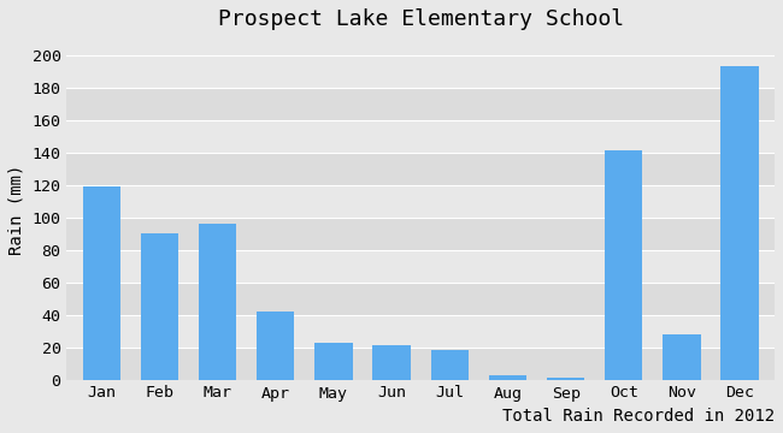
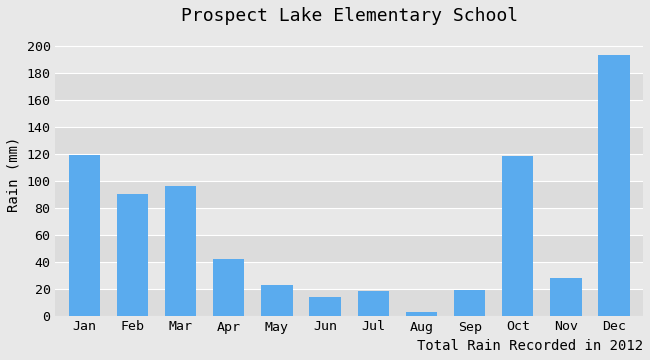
Jun: 21 -> 14
Sep: 1 -> 19
Oct: 141 -> 118
